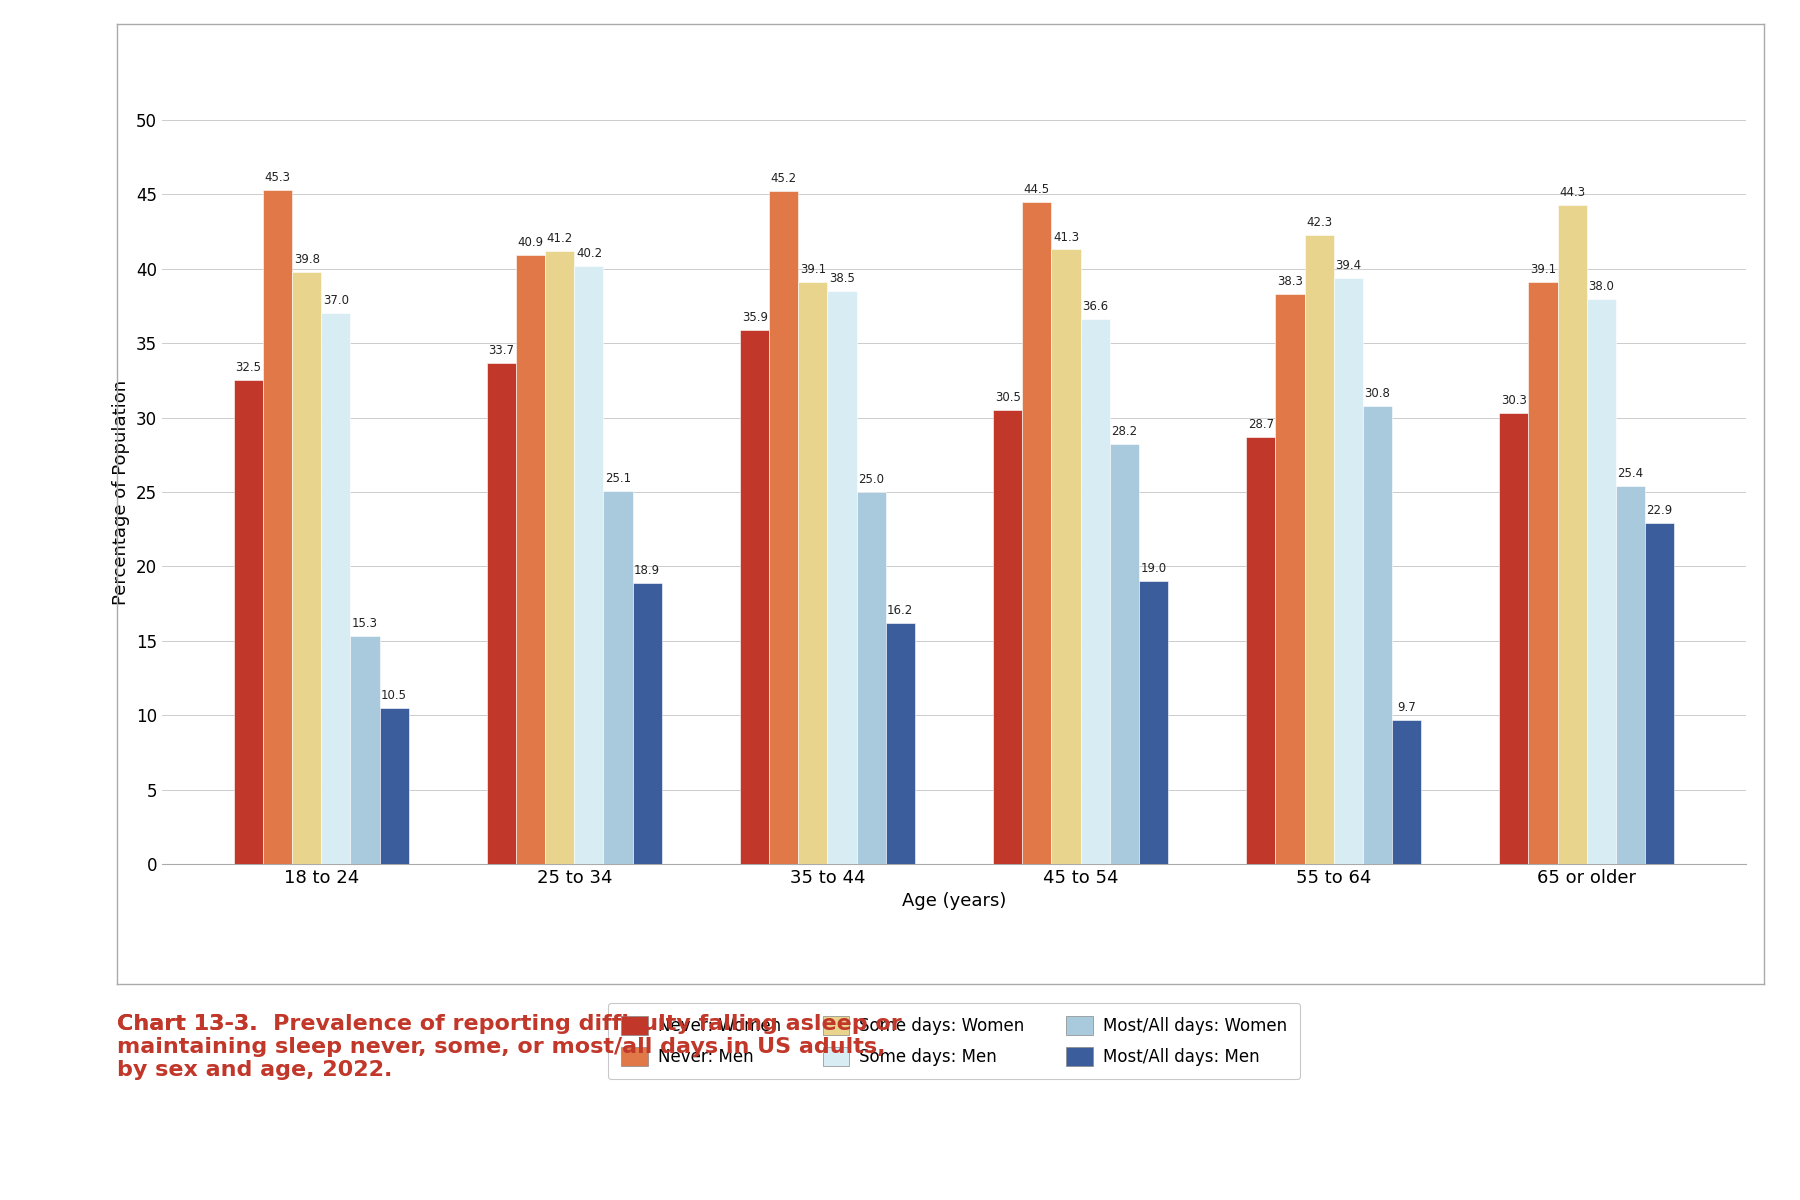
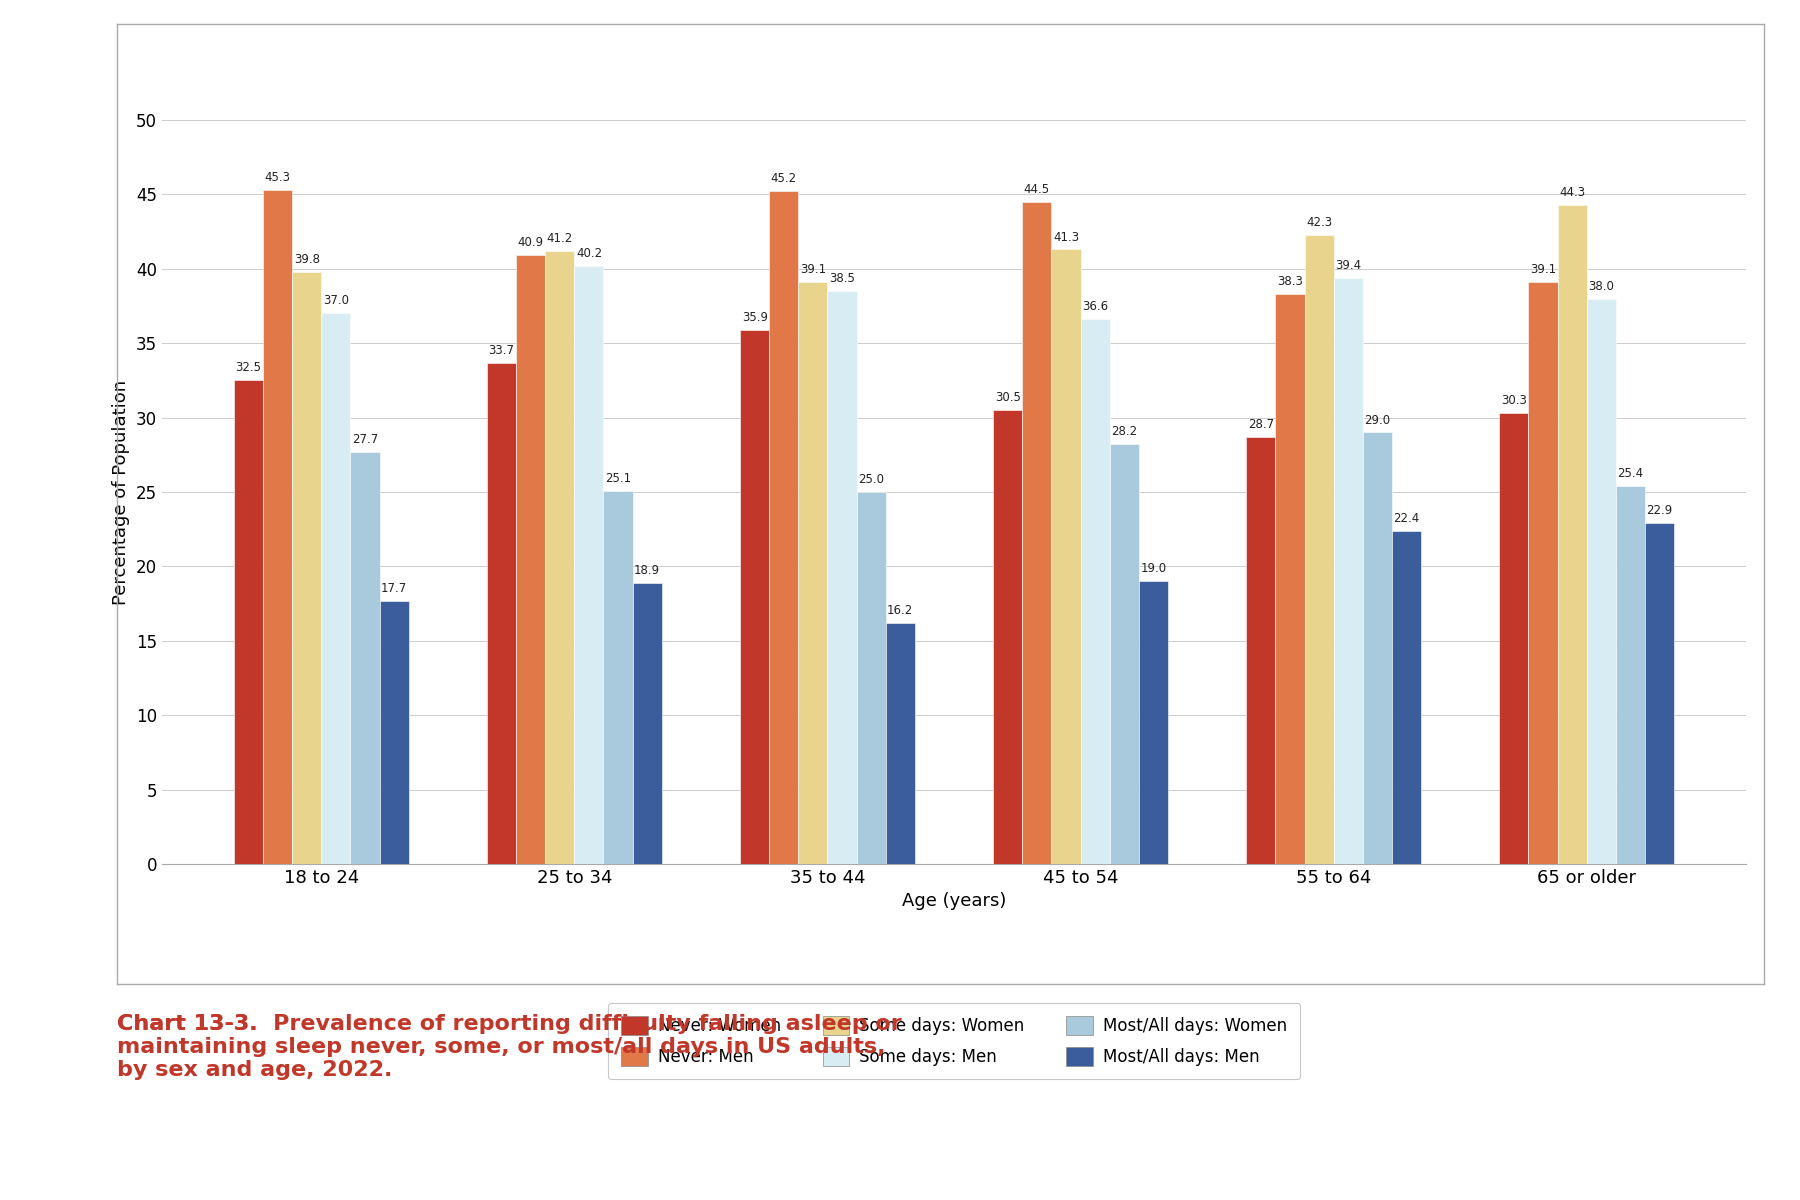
Most/All days: Women/18 to 24: 15.3 -> 27.7
Most/All days: Men/18 to 24: 10.5 -> 17.7
Most/All days: Women/55 to 64: 30.8 -> 29.0
Most/All days: Men/55 to 64: 9.7 -> 22.4
